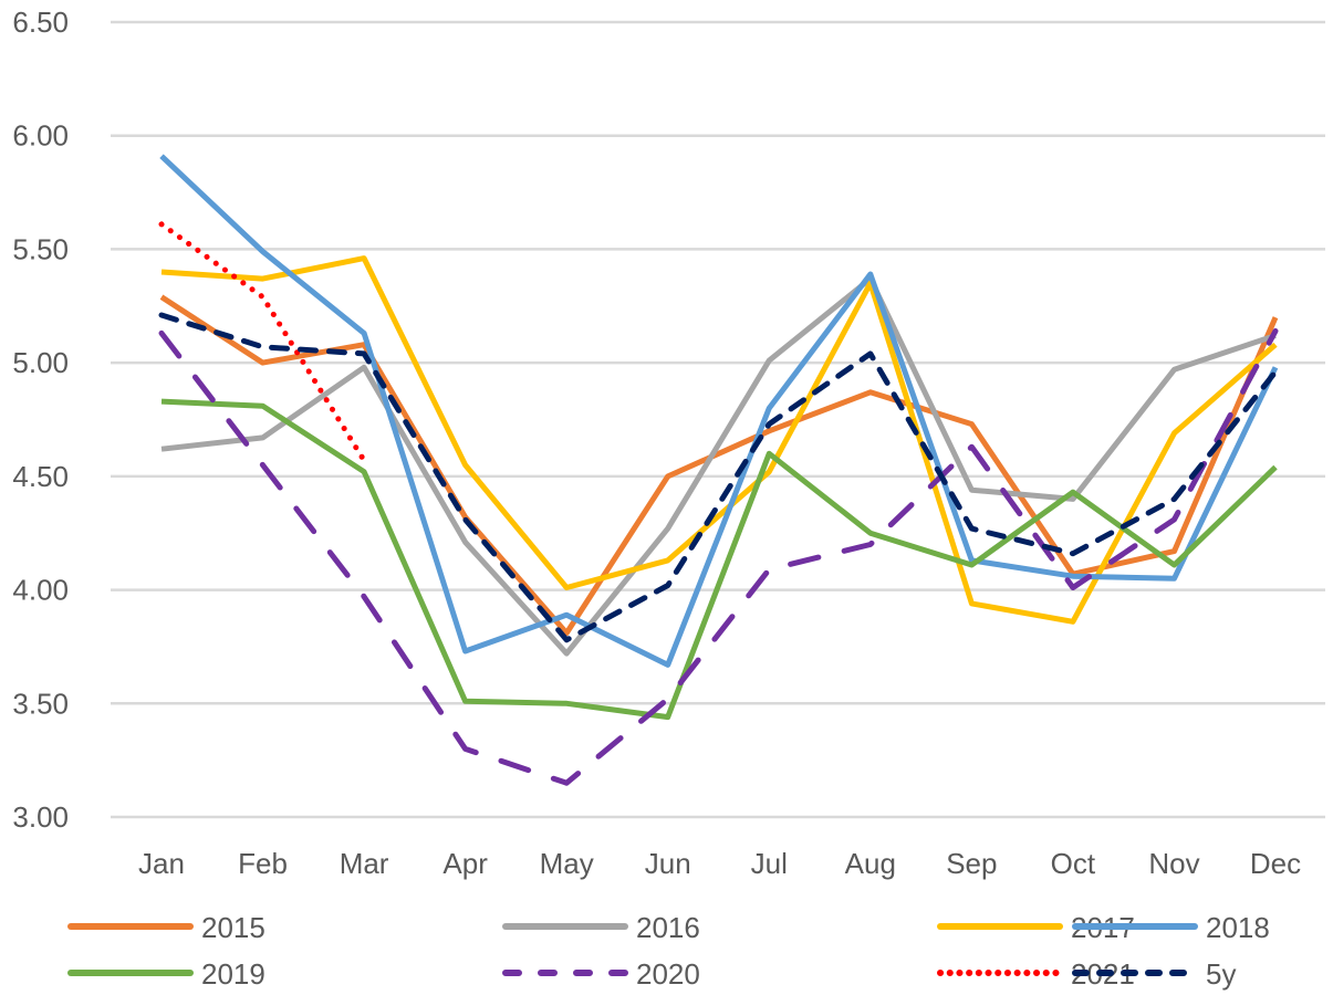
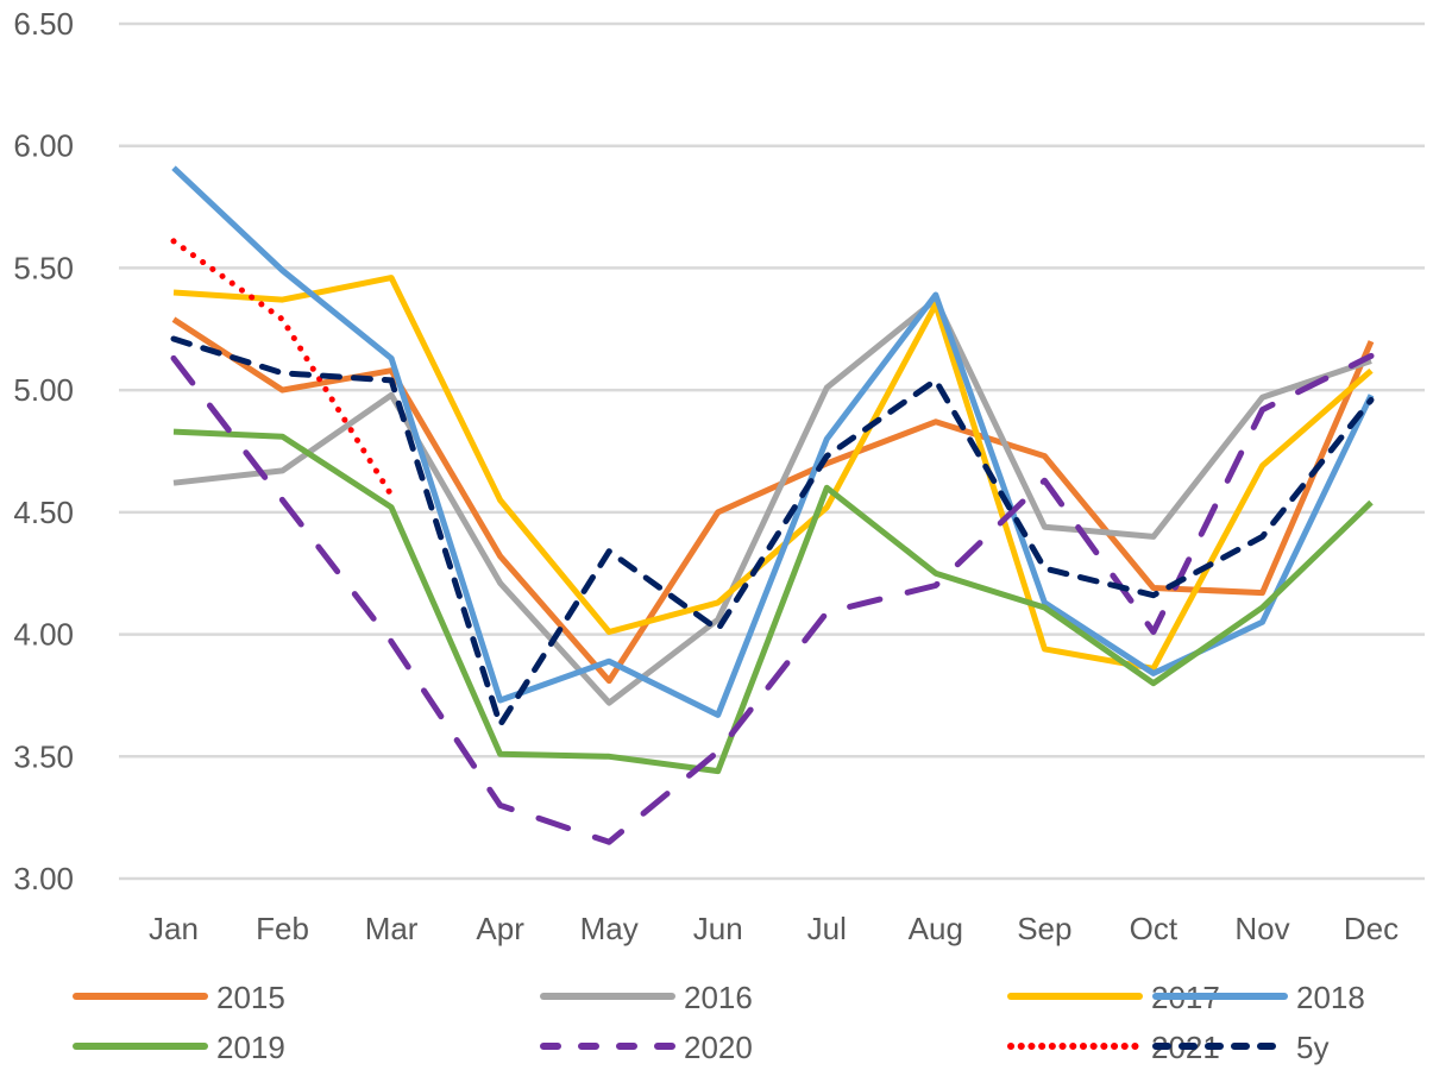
5y/Apr: 4.31 -> 3.63
5y/May: 3.78 -> 4.34
2016/Jun: 4.27 -> 4.06
2015/Oct: 4.07 -> 4.19
2018/Oct: 4.06 -> 3.84
2019/Oct: 4.43 -> 3.80
2020/Nov: 4.31 -> 4.92
